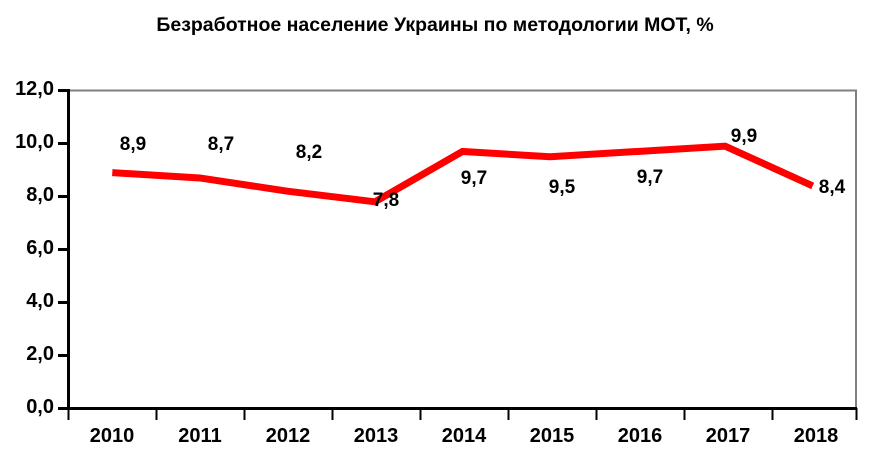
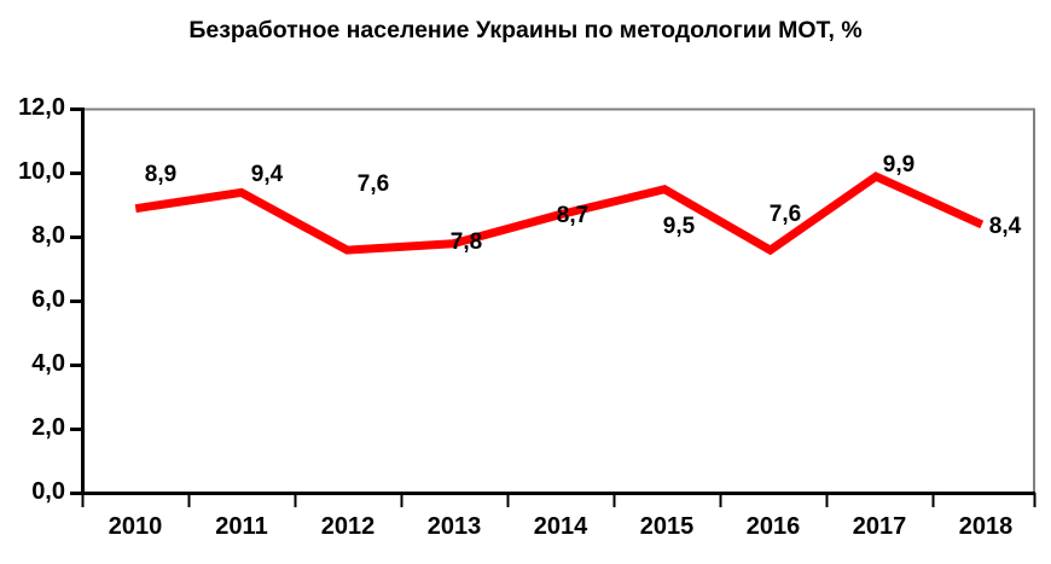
2011: 8,7 -> 9,4
2012: 8,2 -> 7,6
2014: 9,7 -> 8,7
2016: 9,7 -> 7,6
